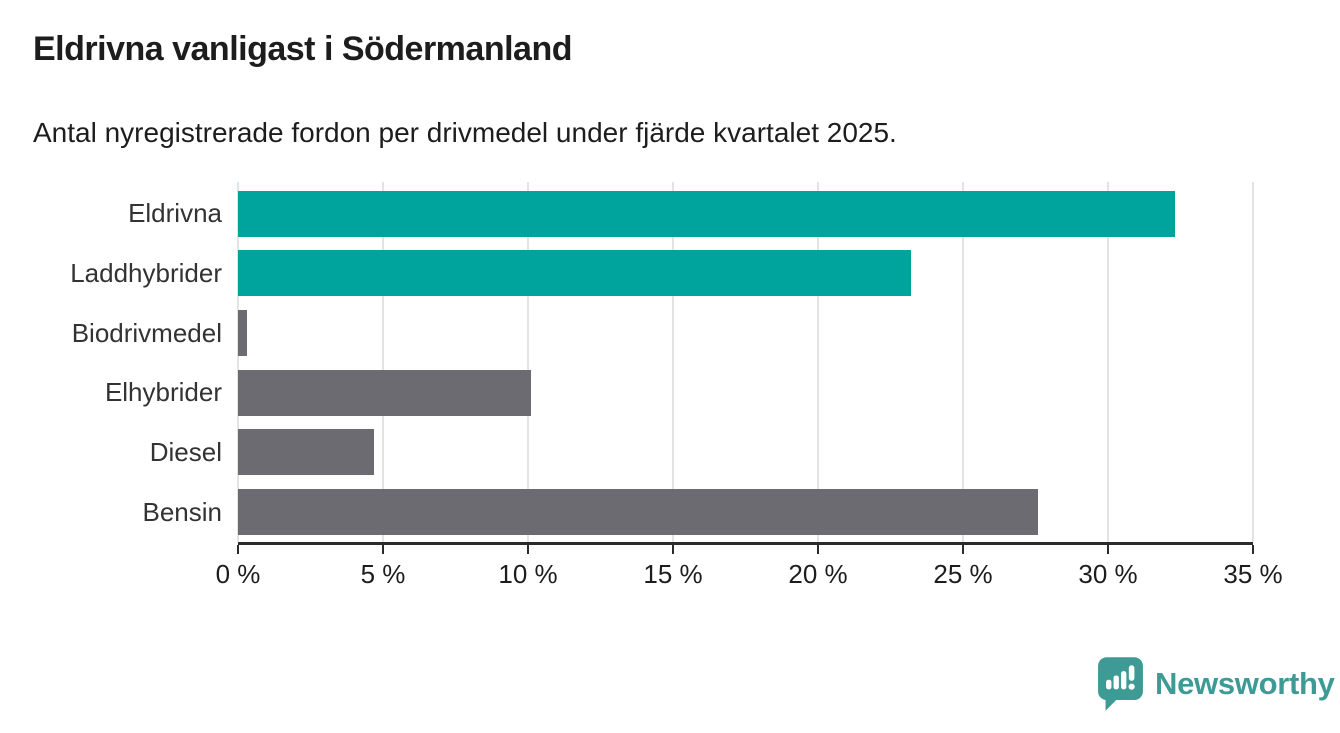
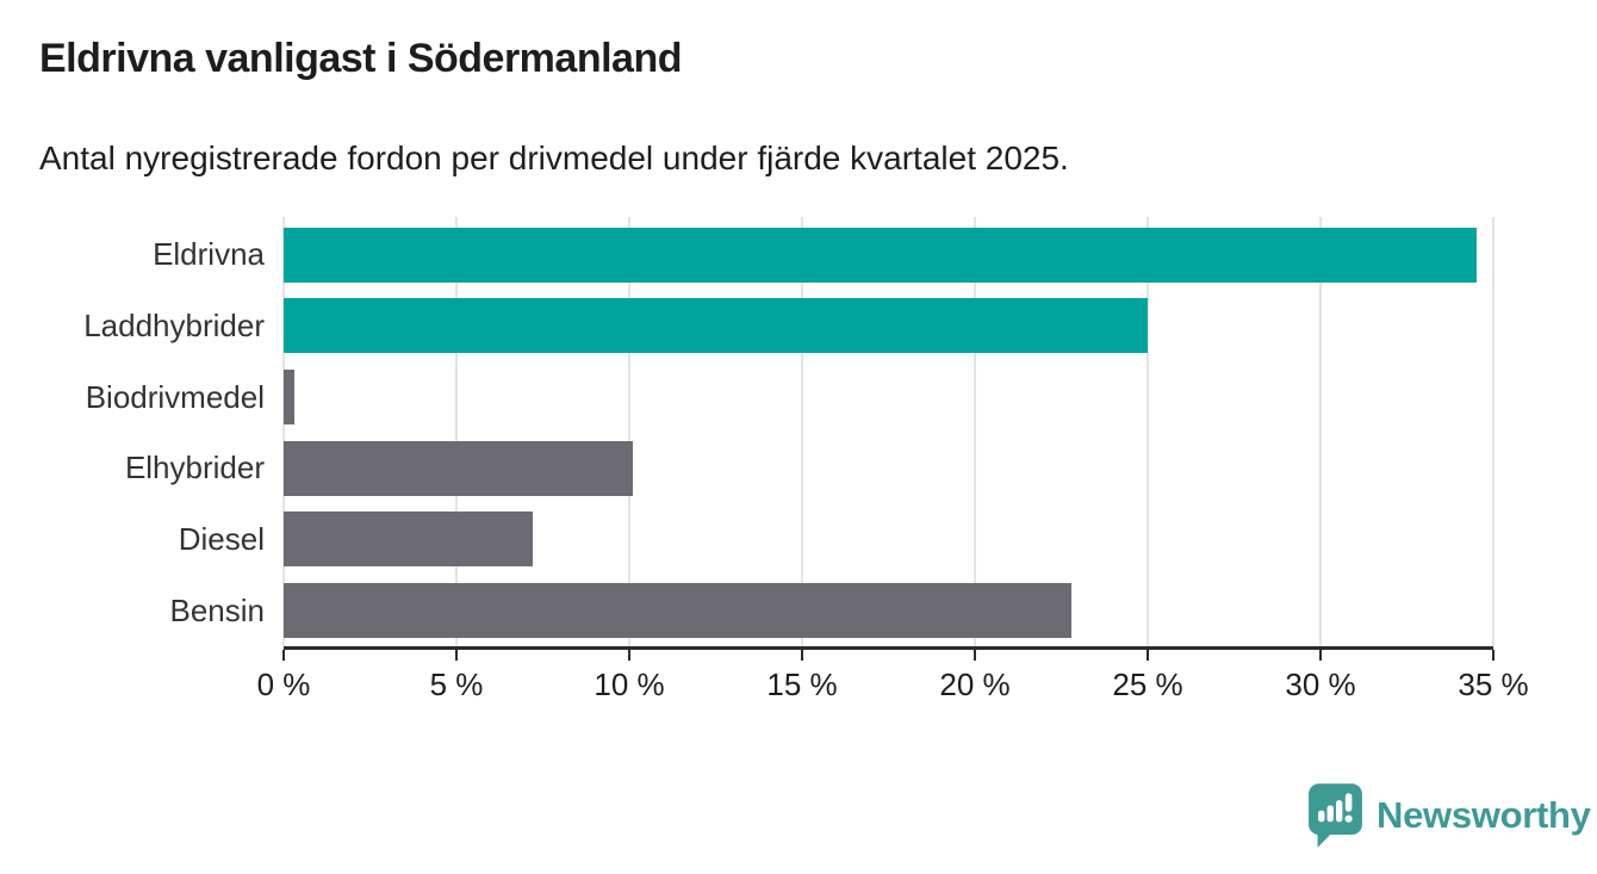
Eldrivna: 32.3% -> 34.5%
Laddhybrider: 23.2% -> 25.0%
Diesel: 4.7% -> 7.2%
Bensin: 27.6% -> 22.8%
